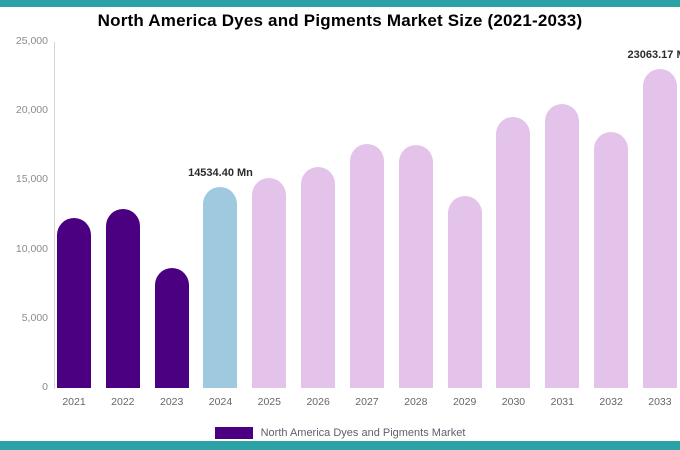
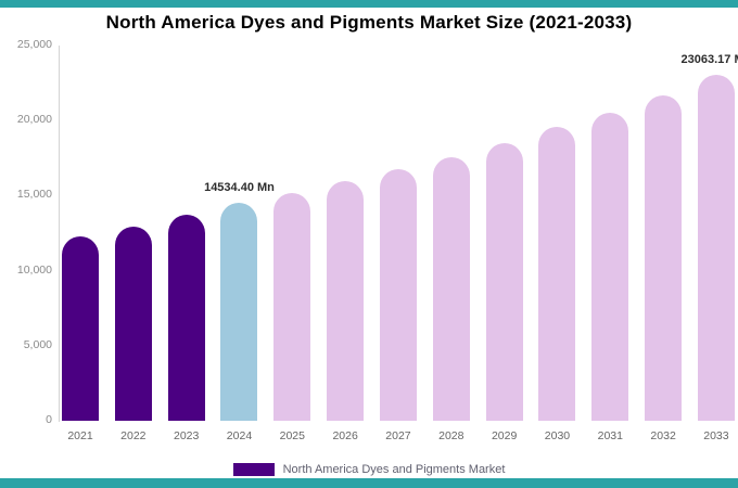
2023: 8700 -> 13700
2027: 17600 -> 16800
2029: 13900 -> 18500
2032: 18500 -> 21700
